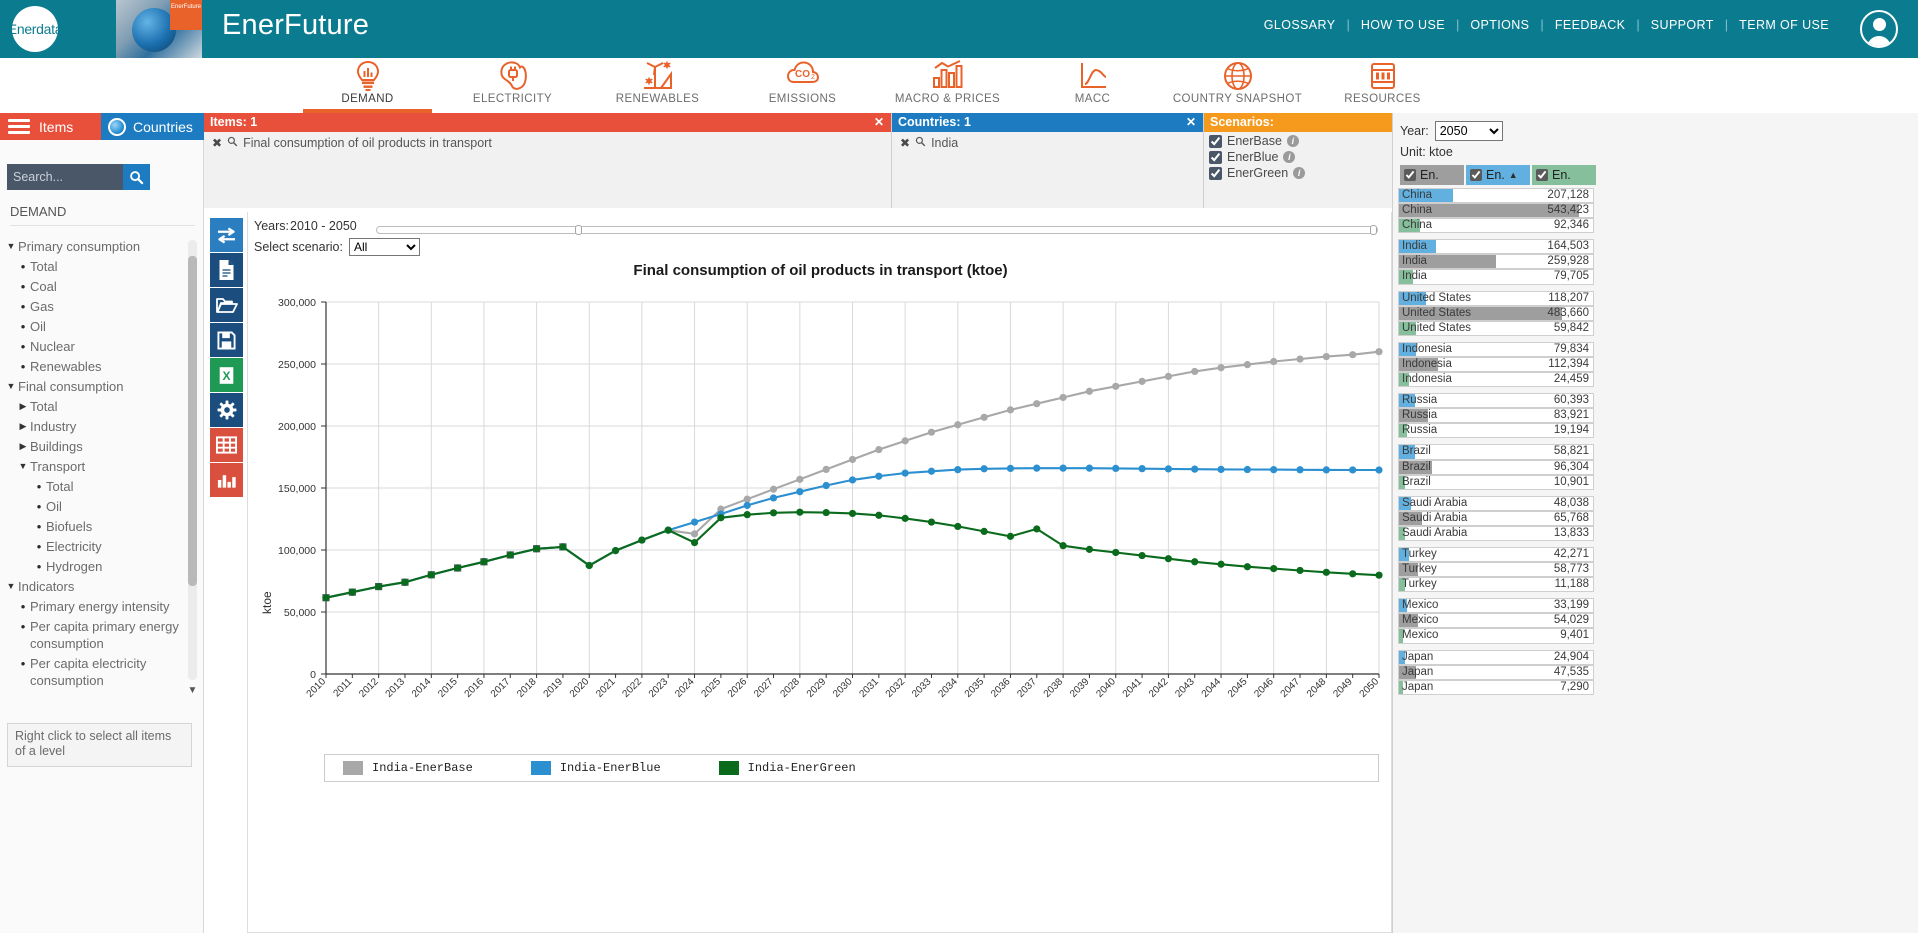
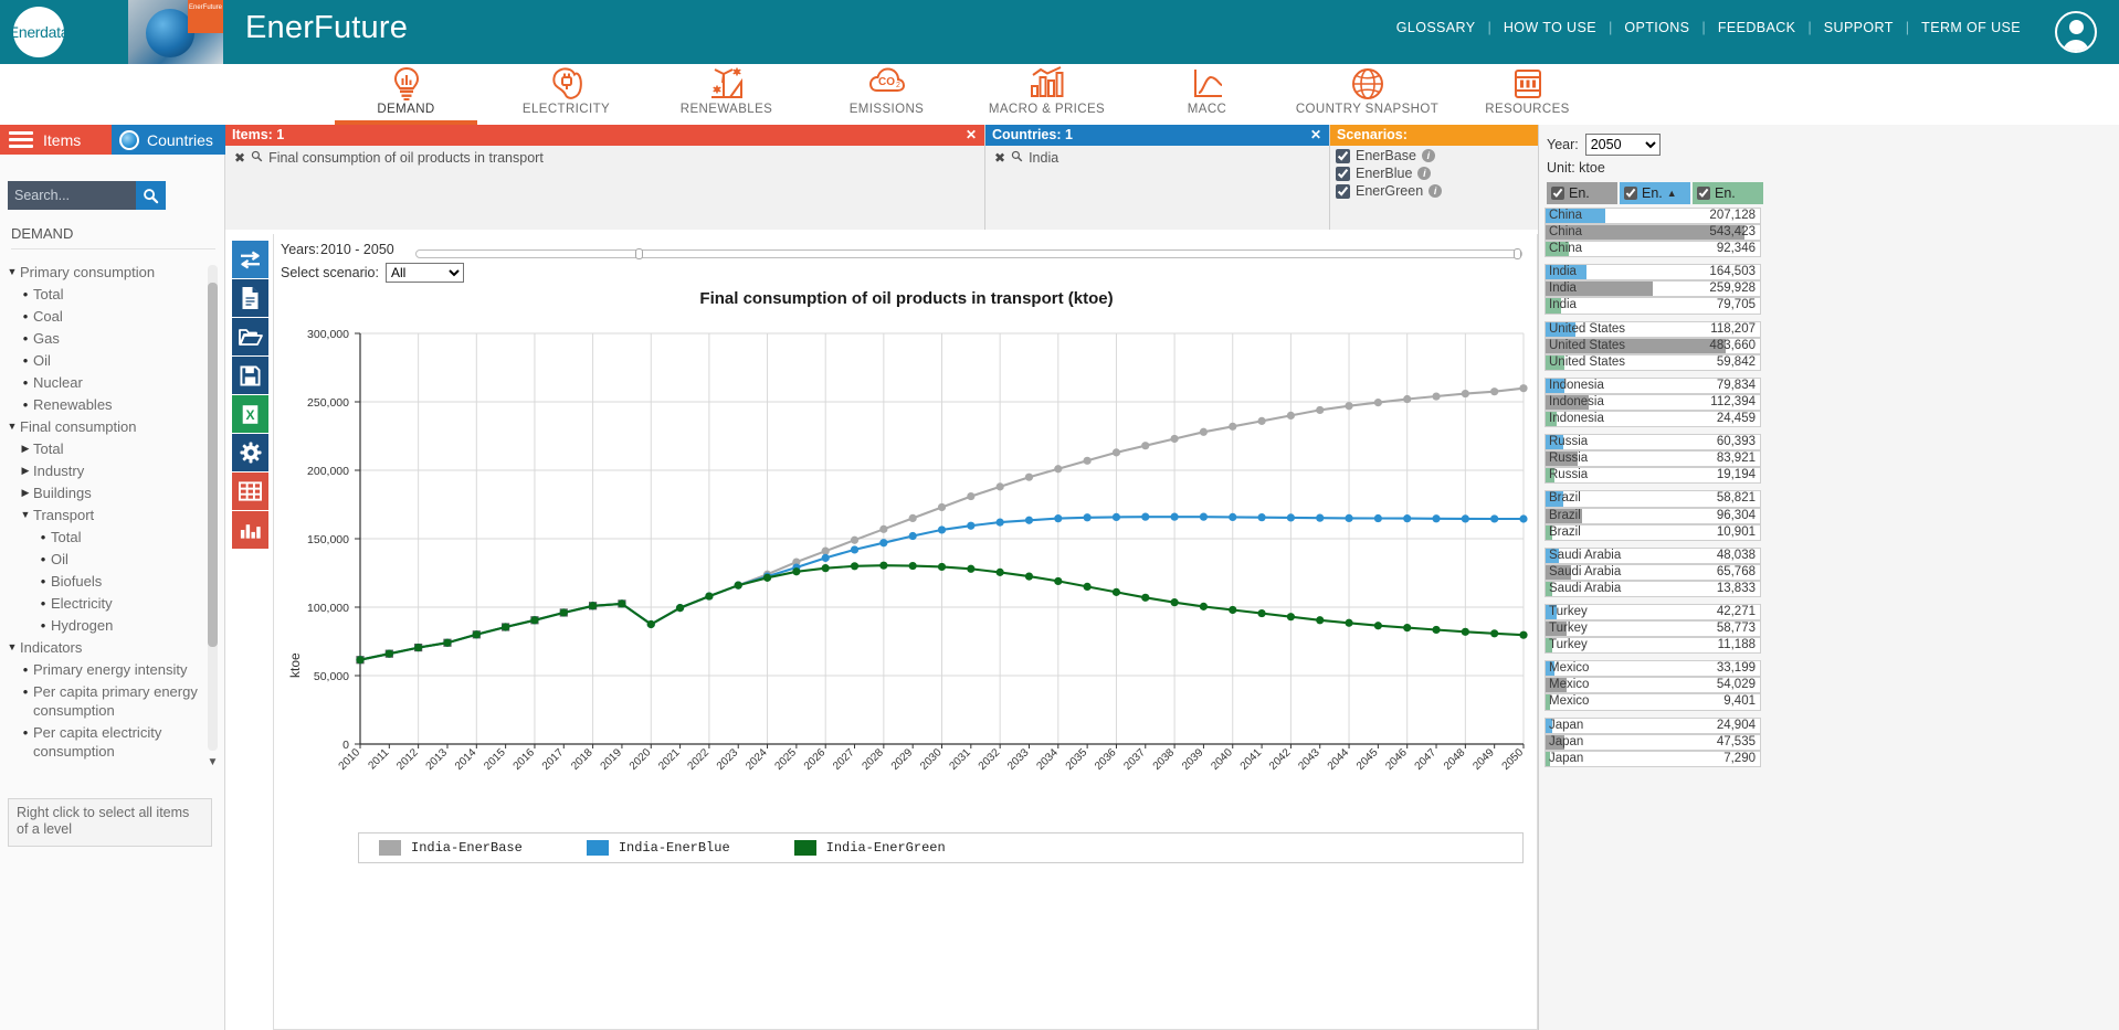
India-EnerBase/2024: 113000 -> 124000
India-EnerGreen/2024: 106000 -> 122000
India-EnerGreen/2037: 117000 -> 107000
